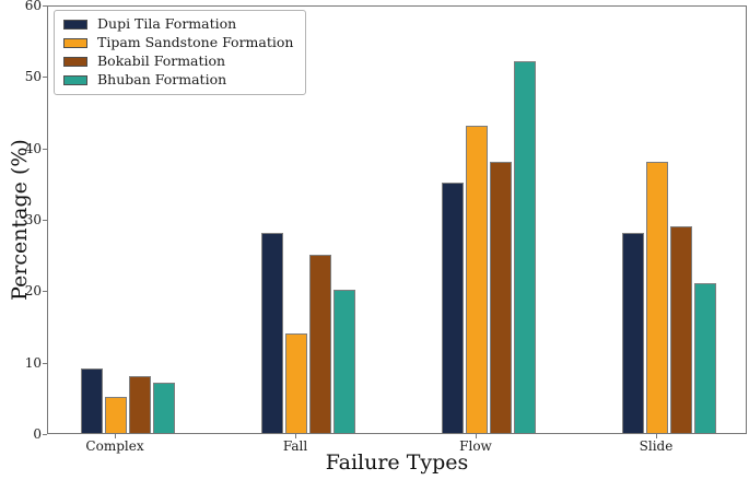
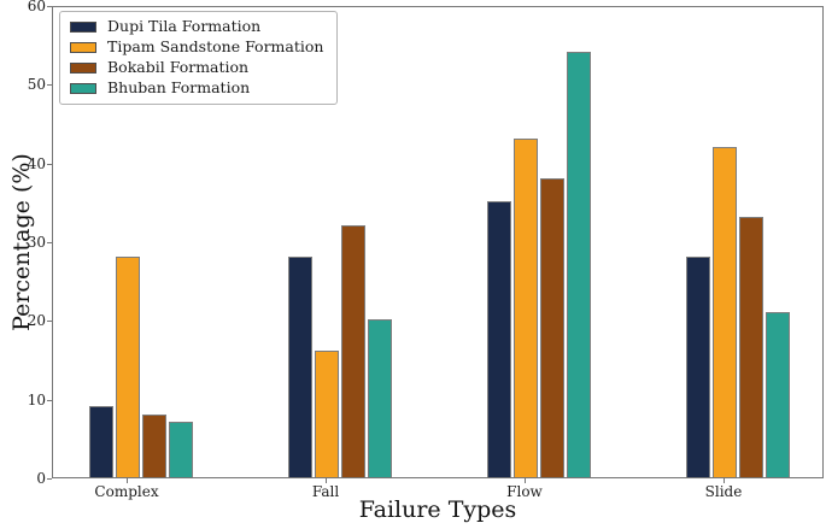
Tipam Sandstone Formation/Complex: 5 -> 28
Tipam Sandstone Formation/Fall: 14 -> 16
Bokabil Formation/Fall: 25 -> 32
Bhuban Formation/Flow: 52 -> 54
Tipam Sandstone Formation/Slide: 38 -> 42
Bokabil Formation/Slide: 29 -> 33
